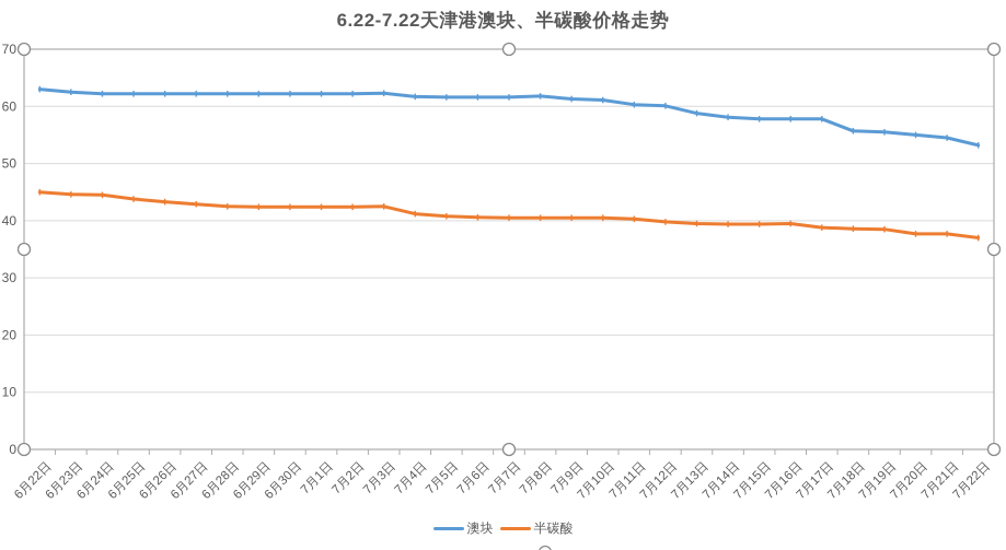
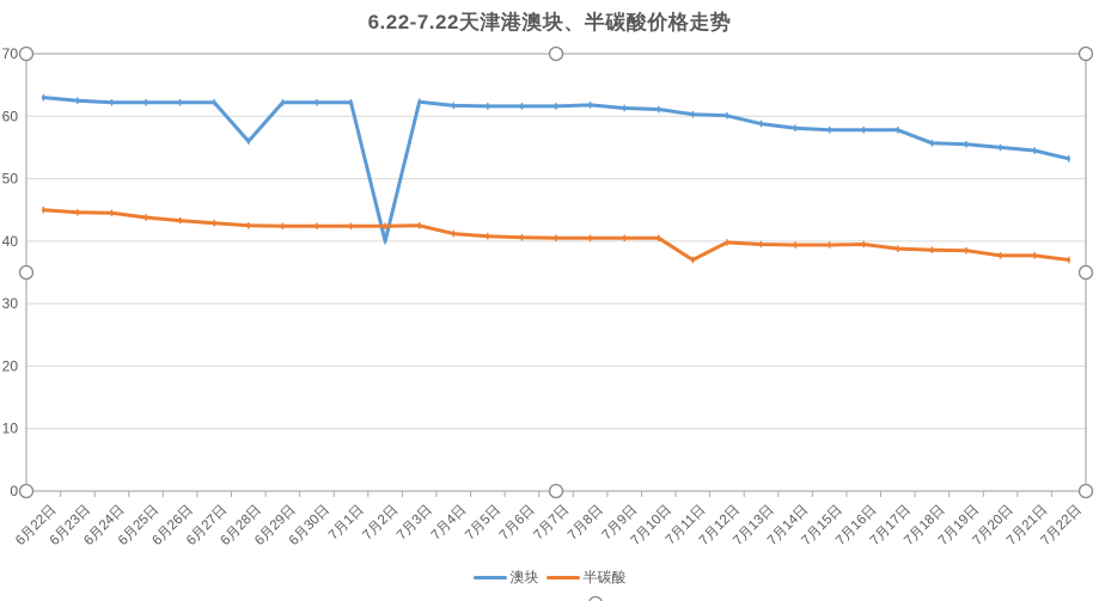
澳块/6月28日: 62 -> 56
澳块/7月2日: 62 -> 40
半碳酸/7月11日: 40 -> 37
